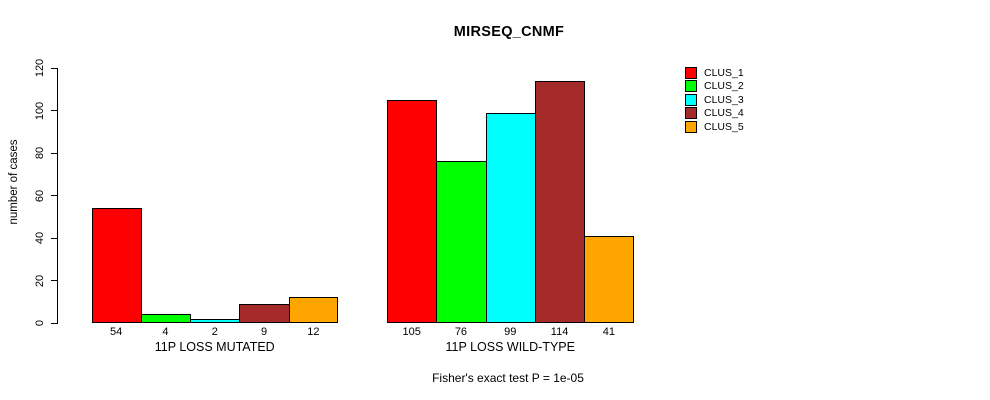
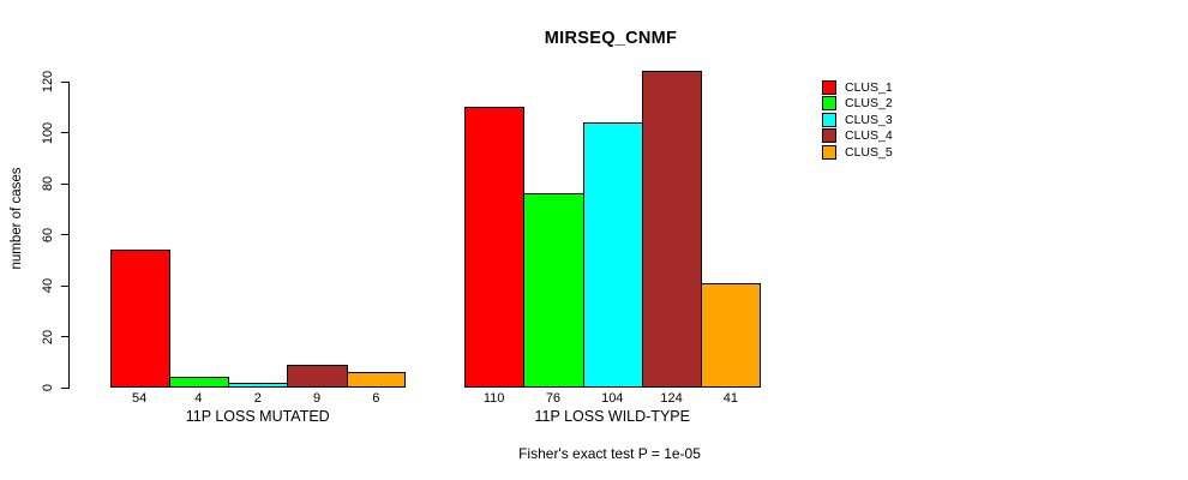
CLUS_5/11P LOSS MUTATED: 12 -> 6
CLUS_1/11P LOSS WILD-TYPE: 105 -> 110
CLUS_3/11P LOSS WILD-TYPE: 99 -> 104
CLUS_4/11P LOSS WILD-TYPE: 114 -> 124
